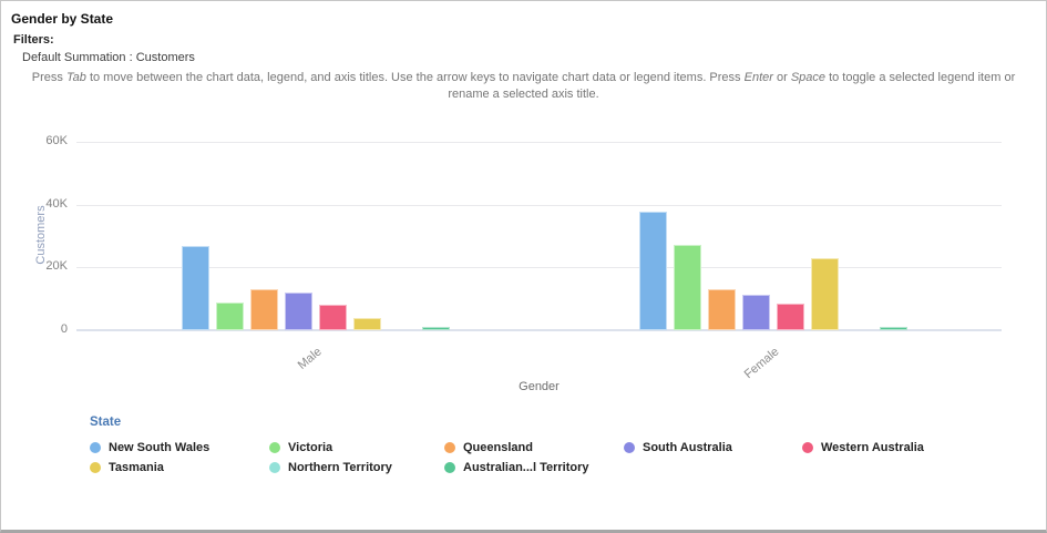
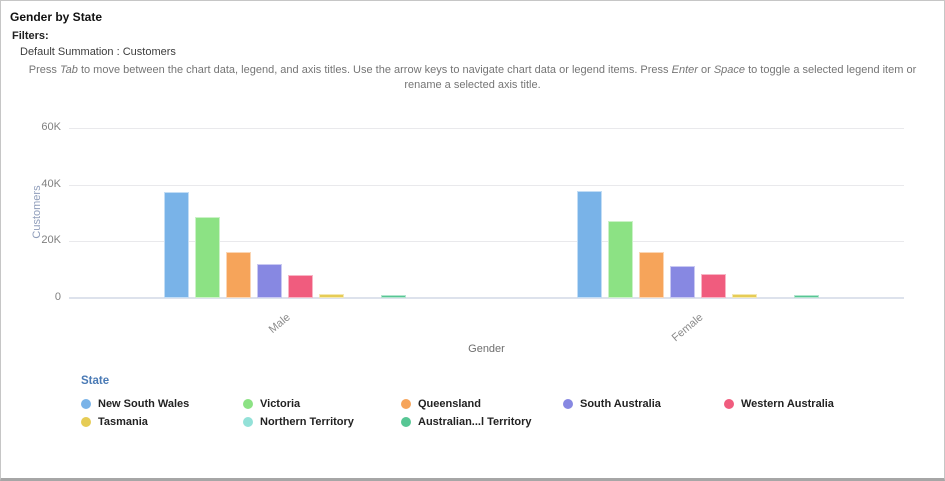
New South Wales/Male: 27K -> 37K
Victoria/Male: 9K -> 28K
Queensland/Male: 13K -> 16K
Tasmania/Male: 4K -> 1K
Queensland/Female: 13K -> 16K
Tasmania/Female: 23K -> 1K
